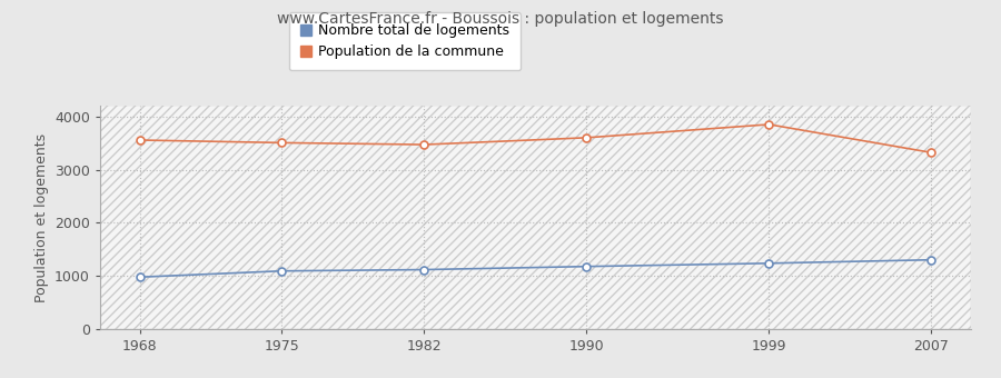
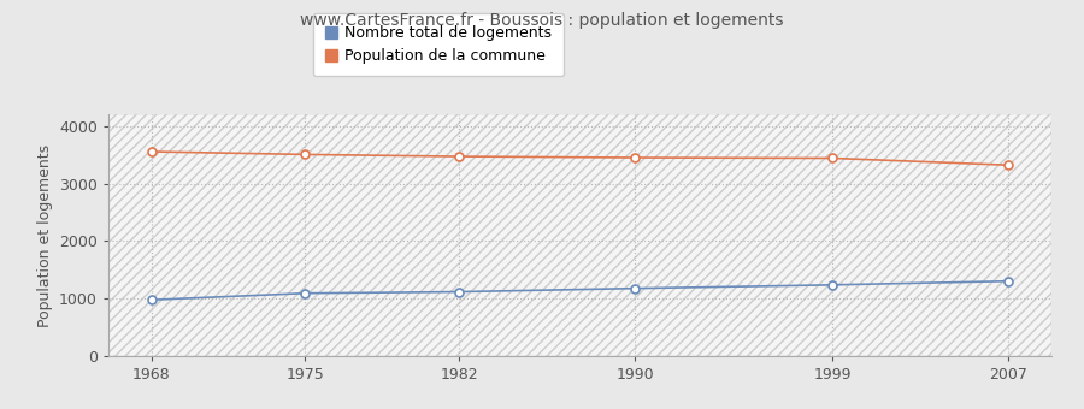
Population de la commune/1990: 3600 -> 3450
Population de la commune/1999: 3850 -> 3440
